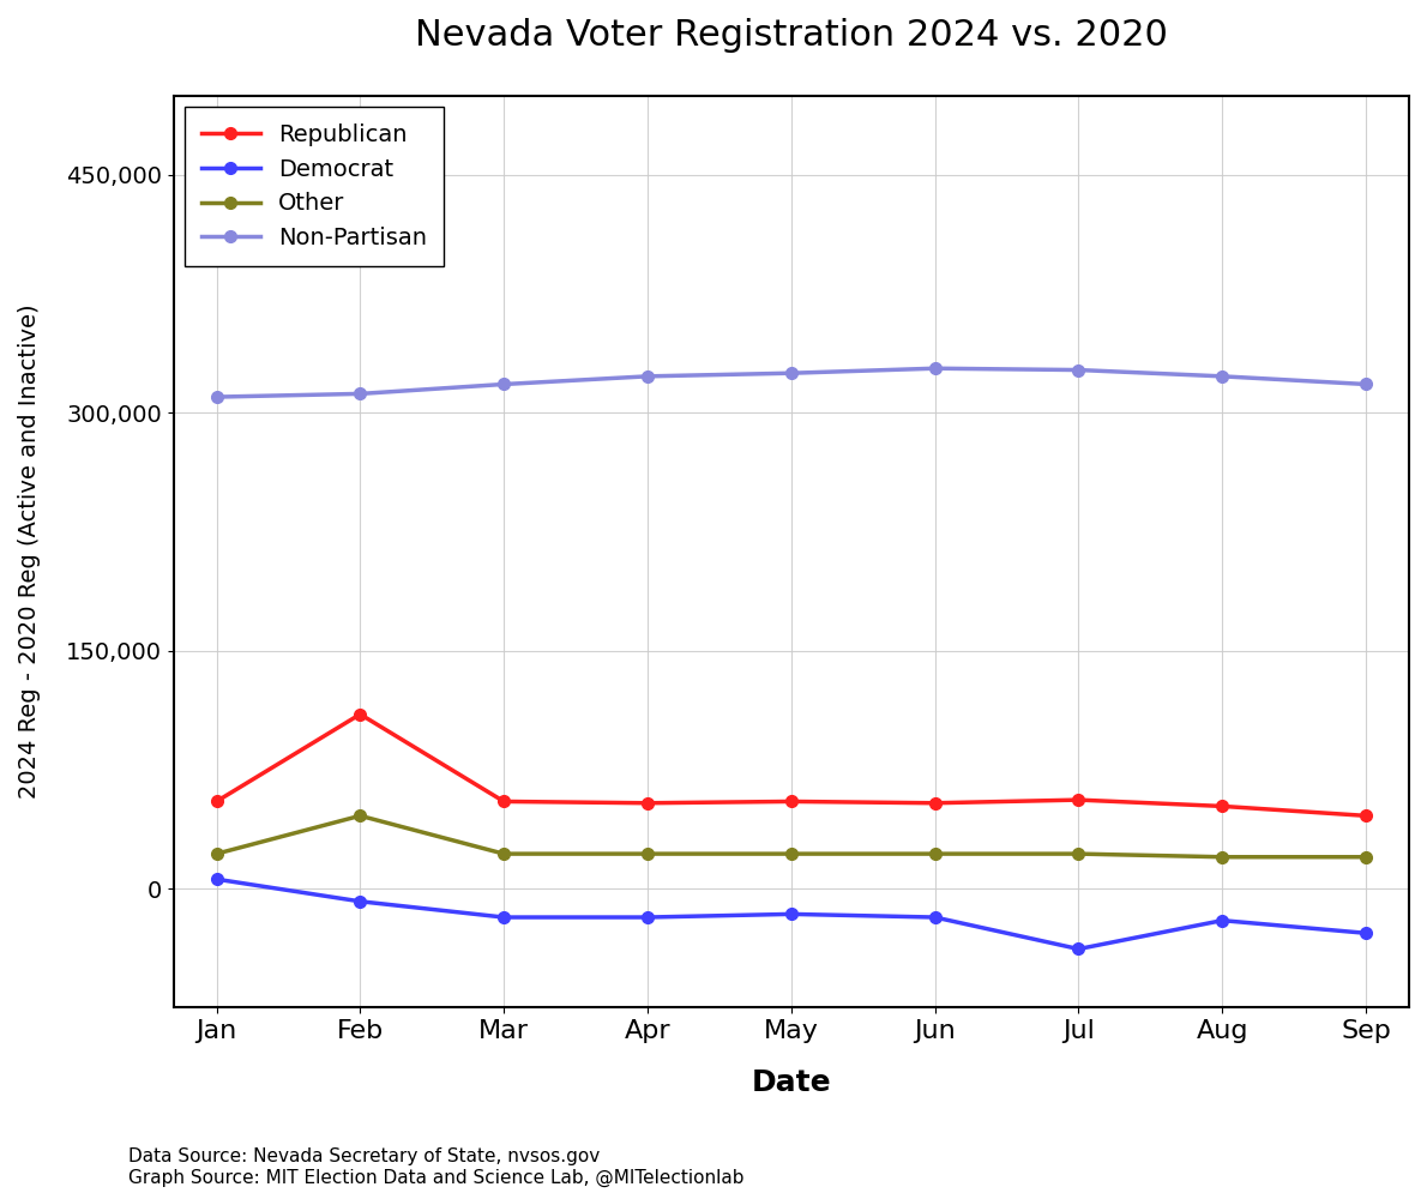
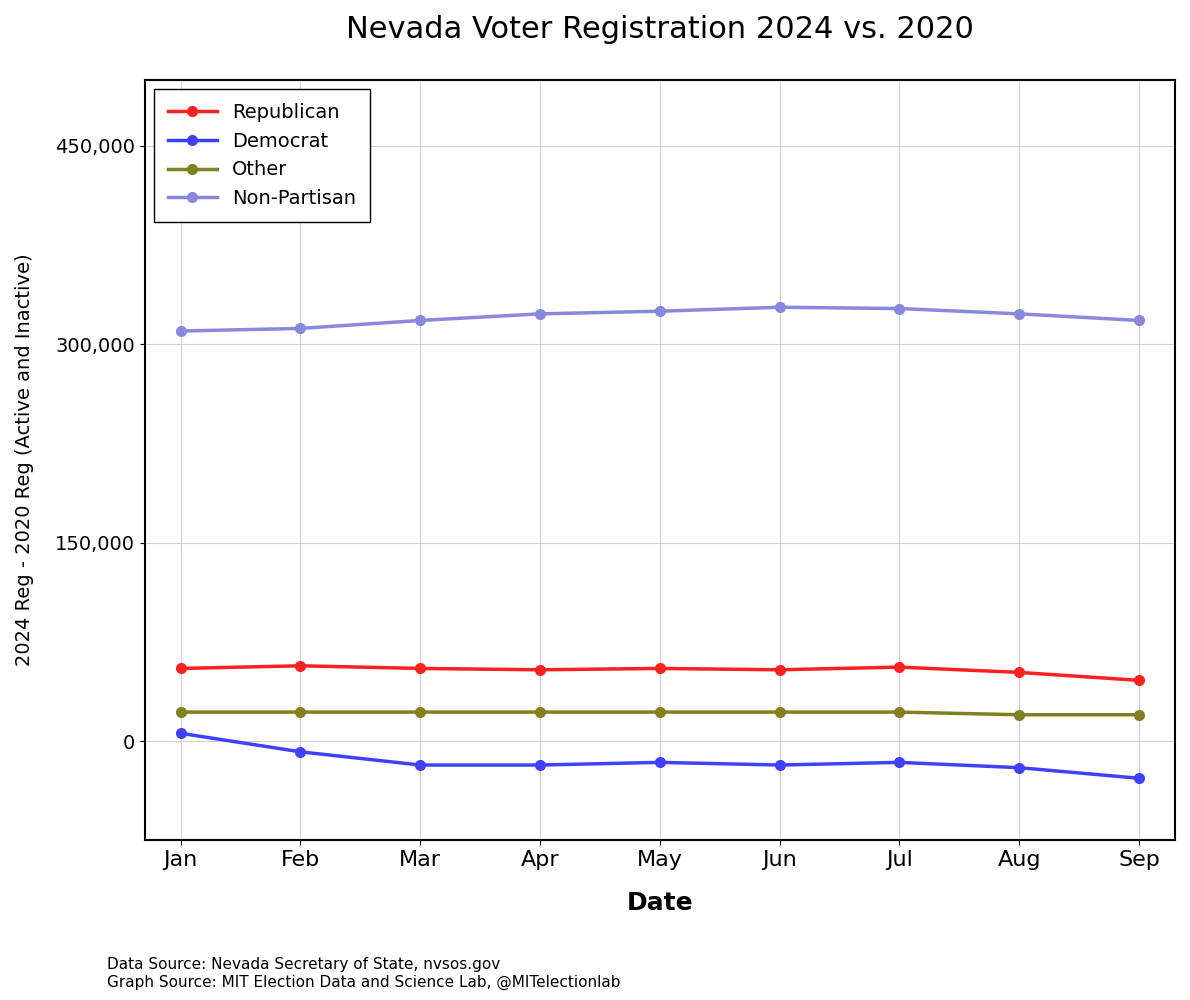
Republican/Feb: 110,000 -> 57,000
Other/Feb: 46,000 -> 22,000
Democrat/Jul: -38,000 -> -16,000
